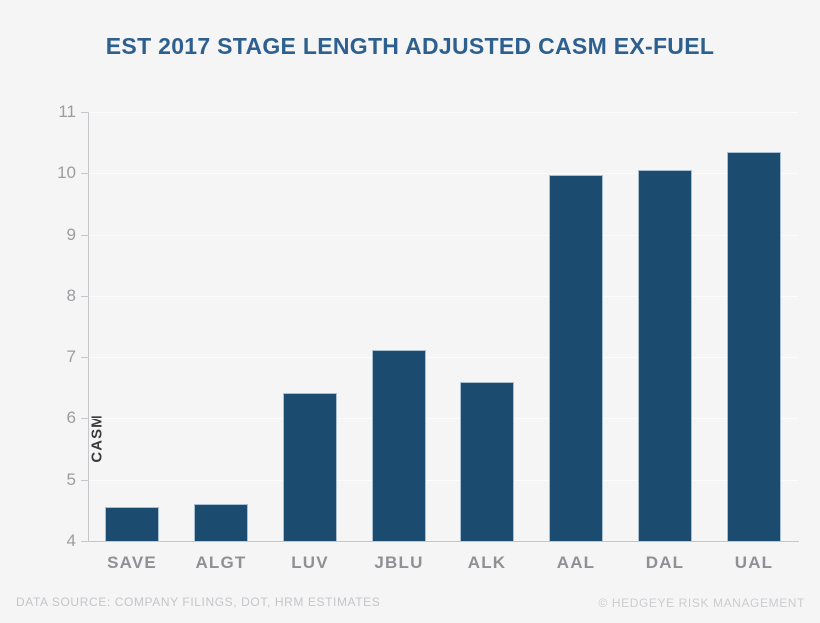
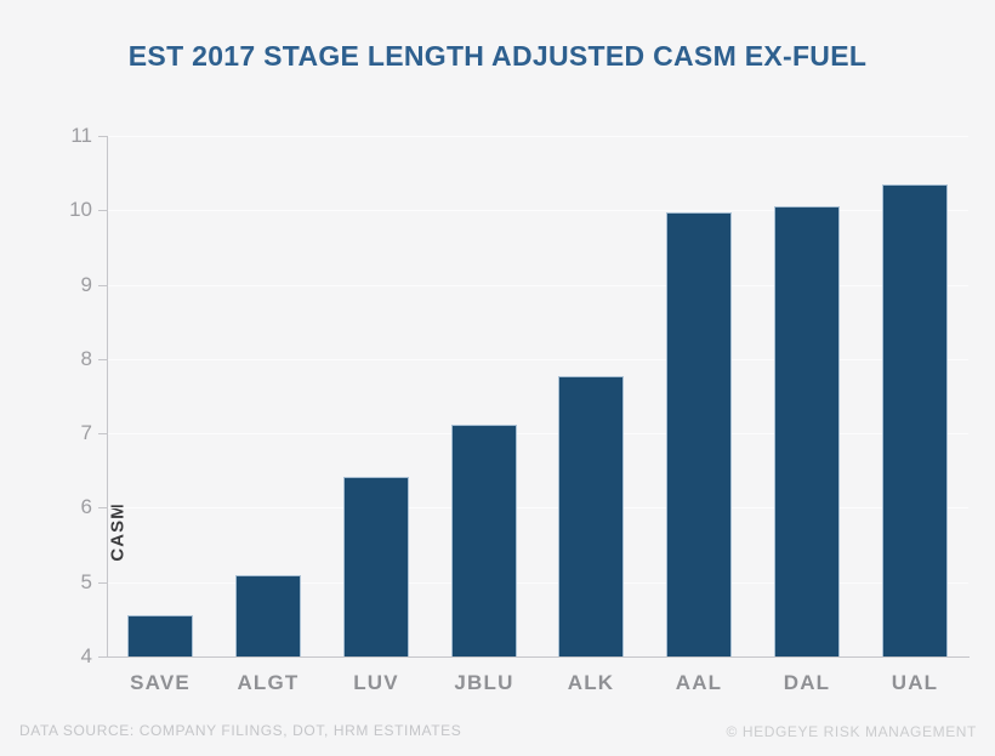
ALGT: 4.6 -> 5.1
ALK: 6.6 -> 7.8
